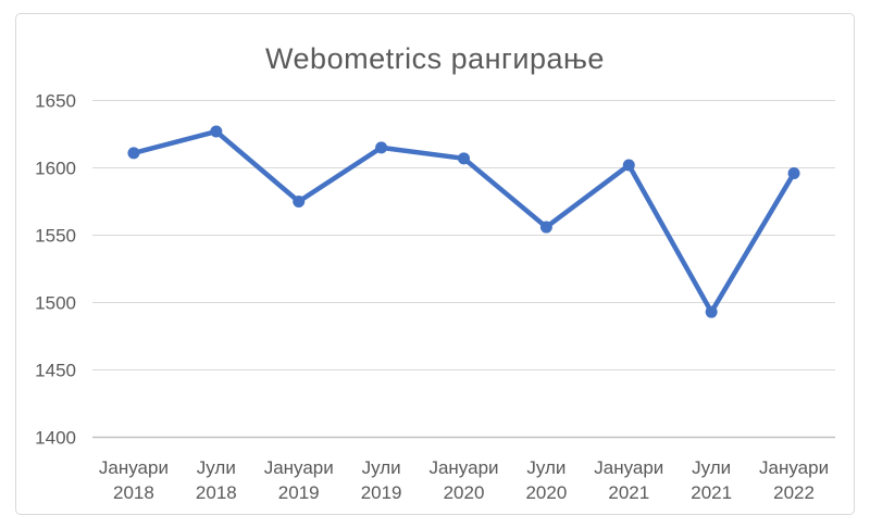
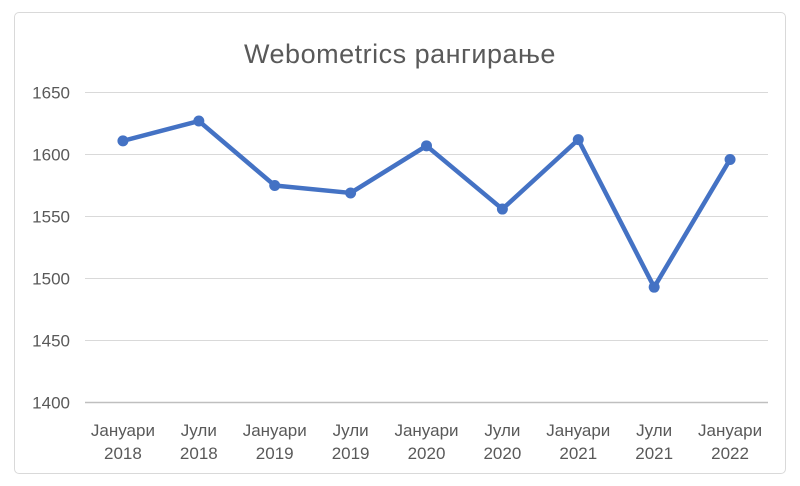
Јули 2019: 1615 -> 1569
Јануари 2021: 1602 -> 1612
